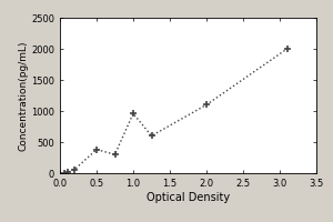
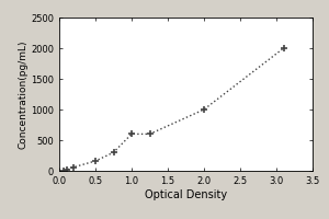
0.5: 380 -> 160
1.0: 960 -> 600
2.0: 1100 -> 1000
